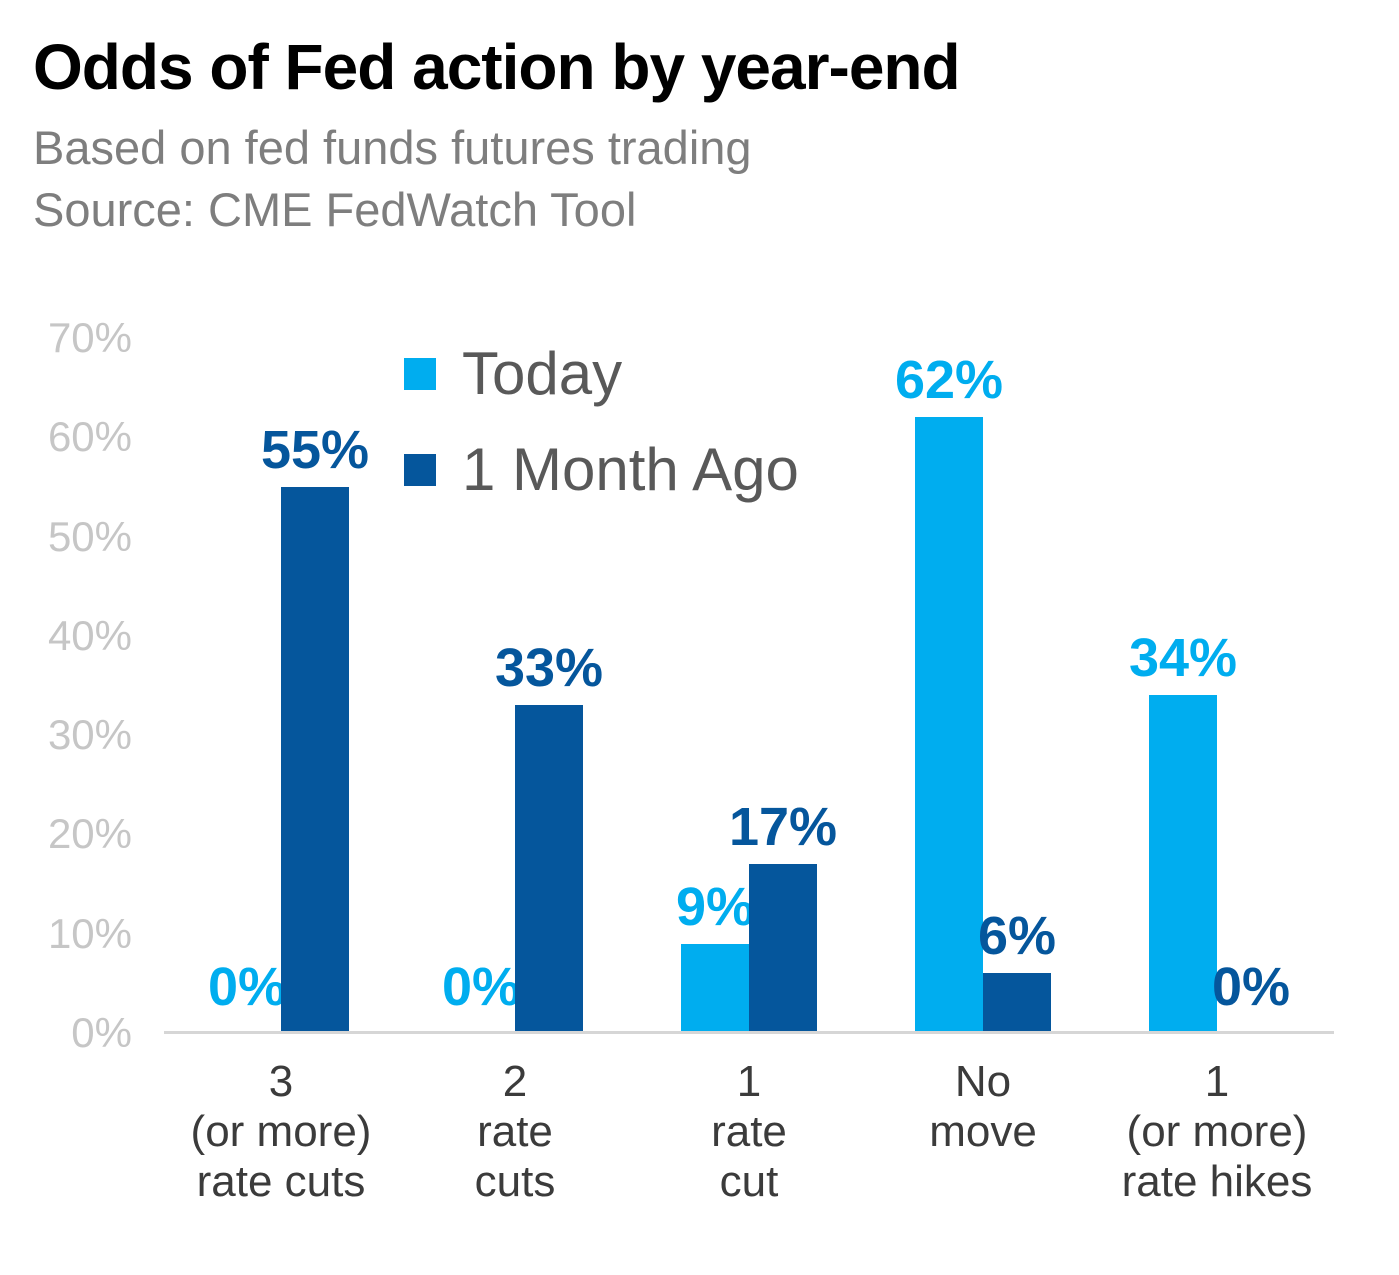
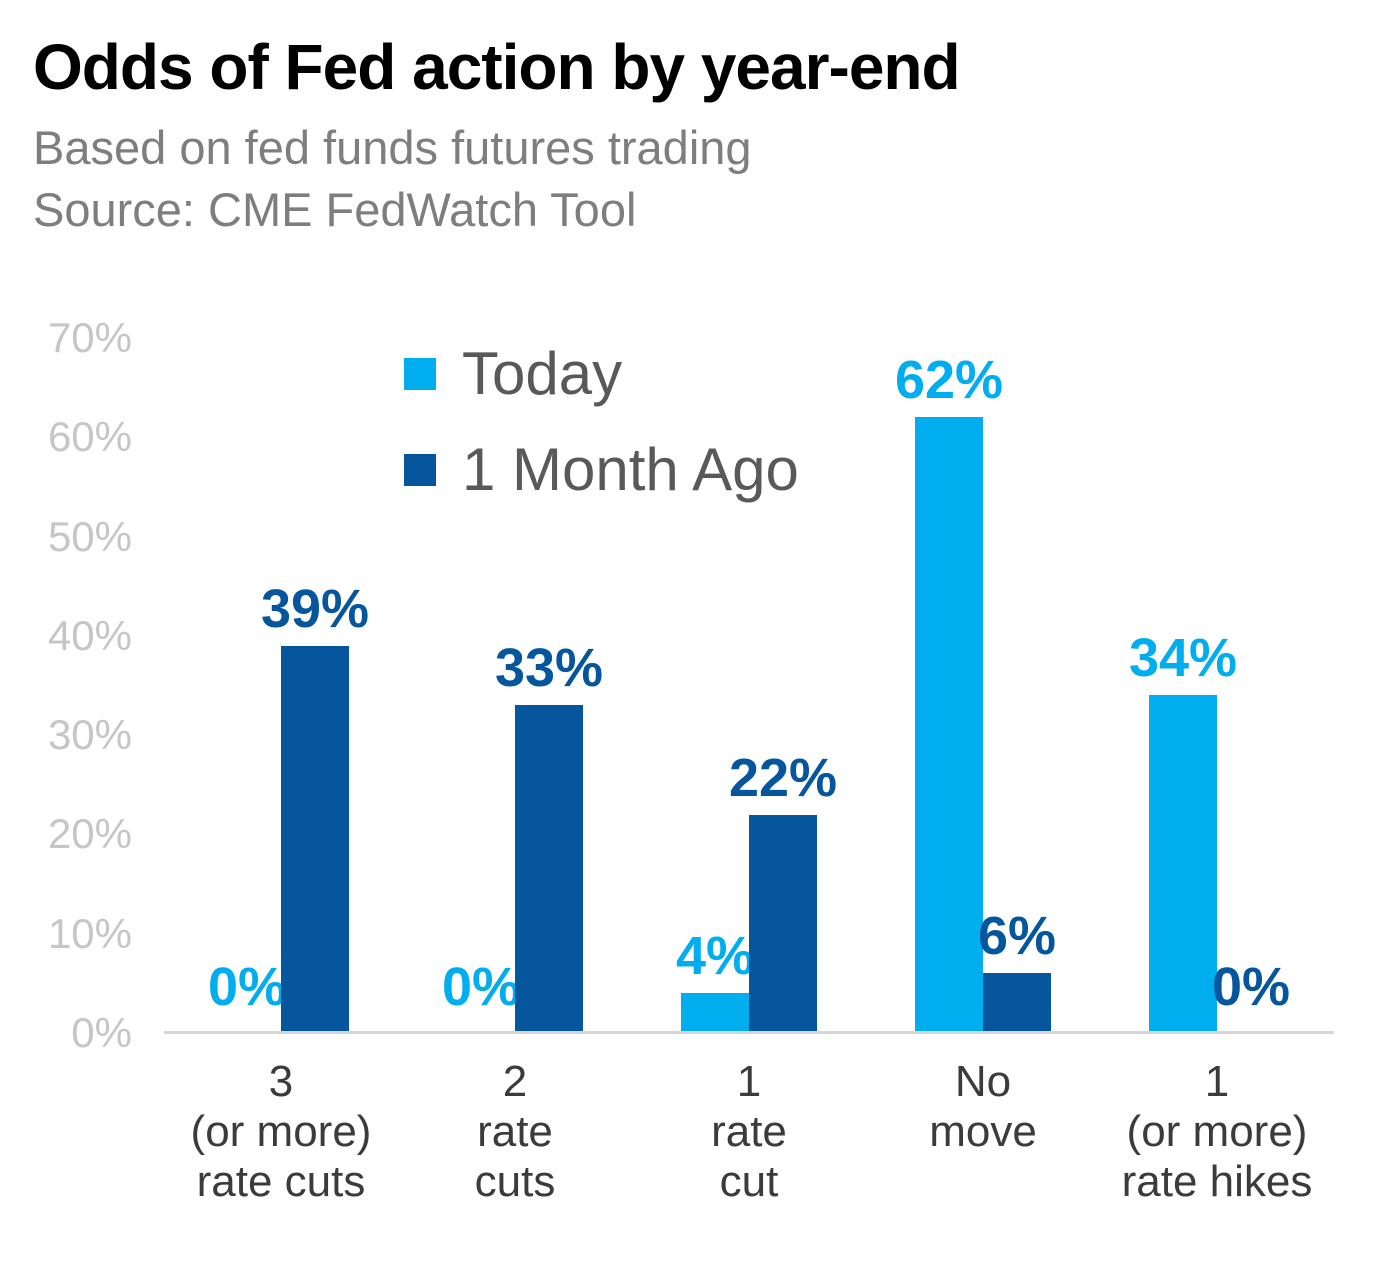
1 Month Ago/3 (or more) rate cuts: 55% -> 39%
Today/1 rate cut: 9% -> 4%
1 Month Ago/1 rate cut: 17% -> 22%
